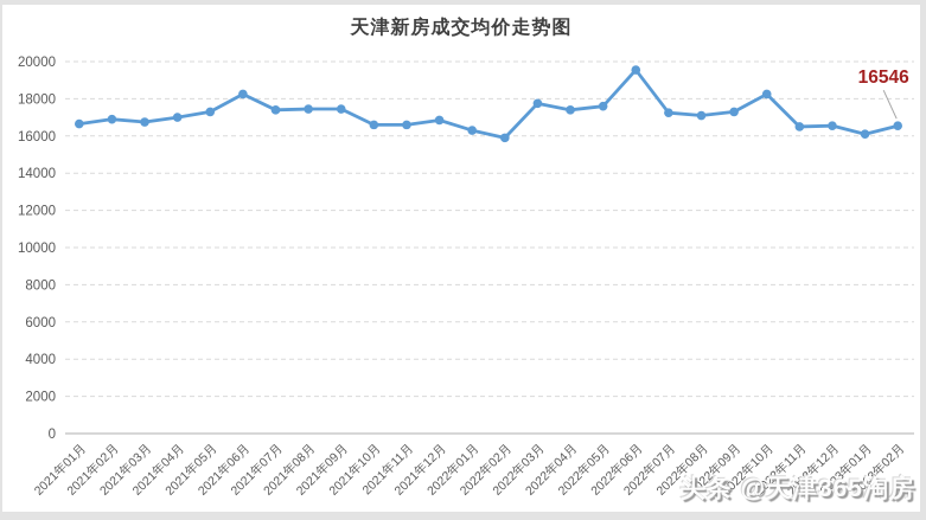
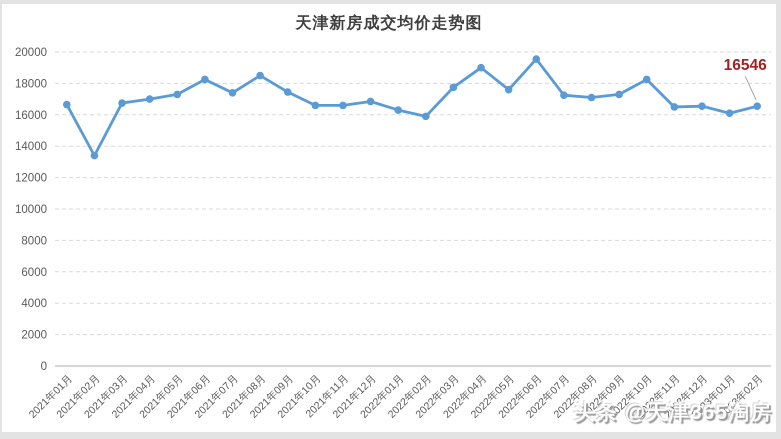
2021年02月: 16900 -> 13400
2021年08月: 17400 -> 18500
2022年04月: 17400 -> 19000
